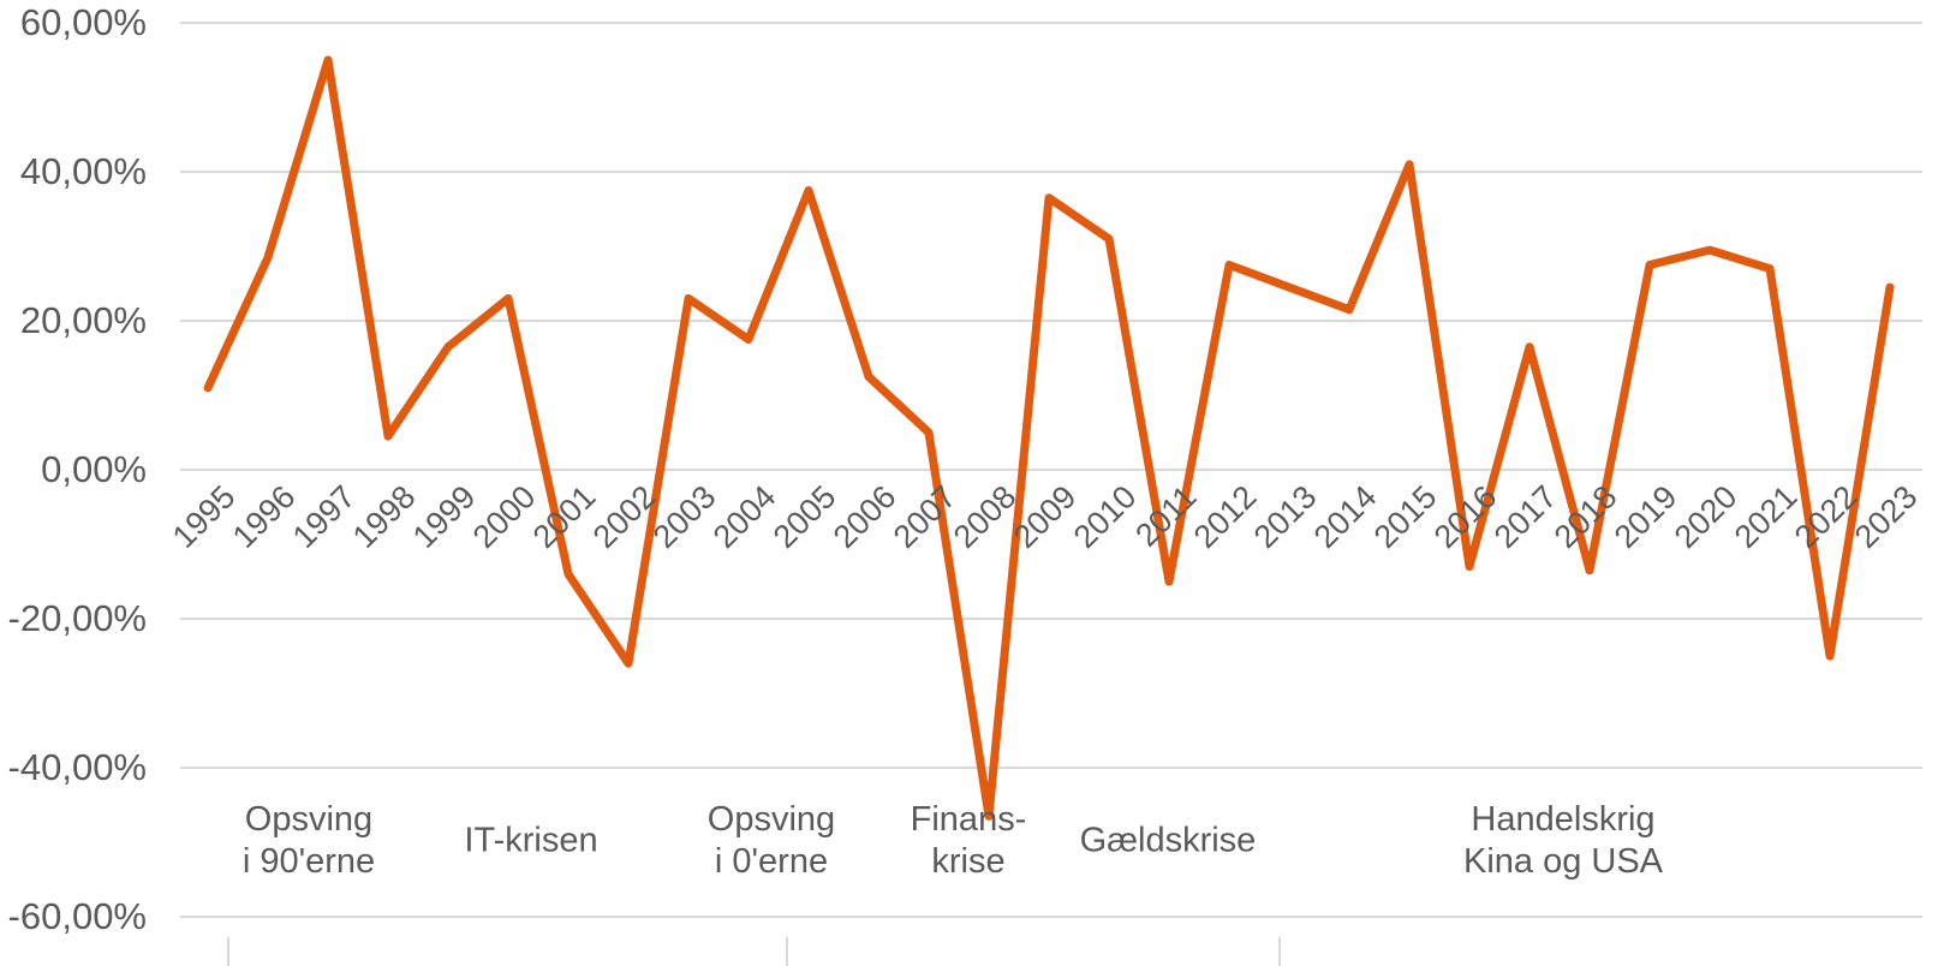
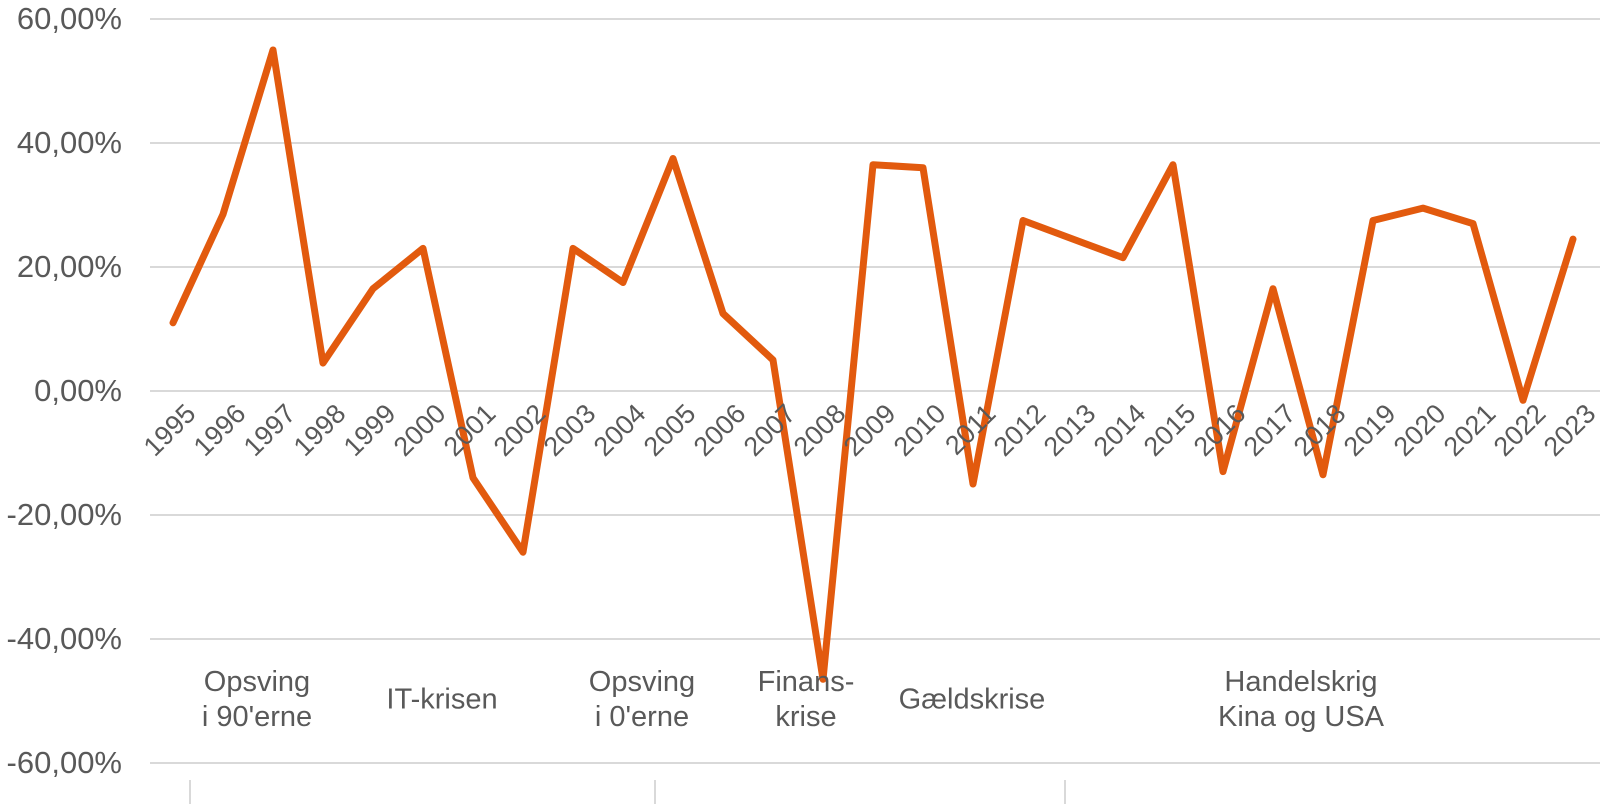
2010: 31% -> 36%
2015: 41% -> 36%
2022: -25% -> -2%
